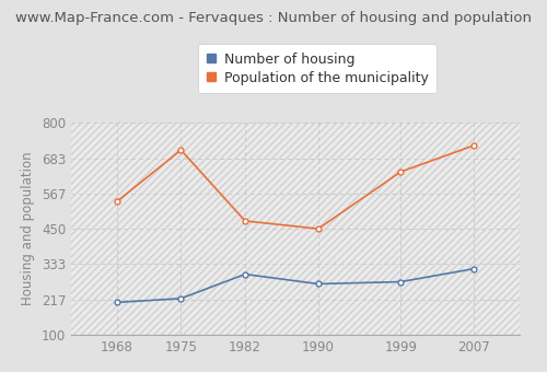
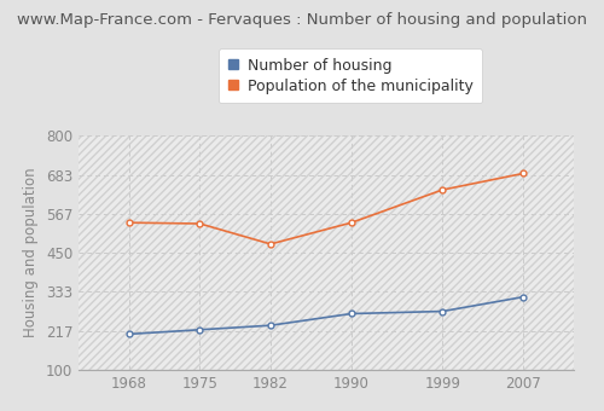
Population of the municipality/1975: 710 -> 537
Number of housing/1982: 300 -> 233
Population of the municipality/1990: 450 -> 540
Population of the municipality/2007: 725 -> 687
